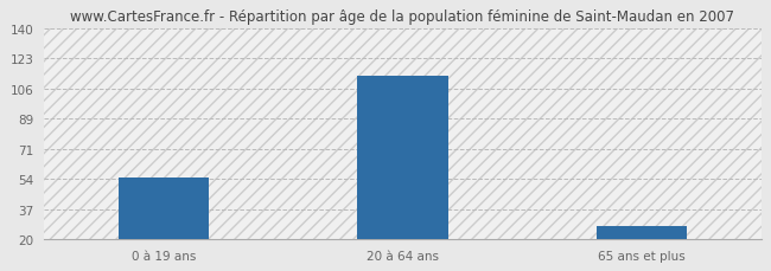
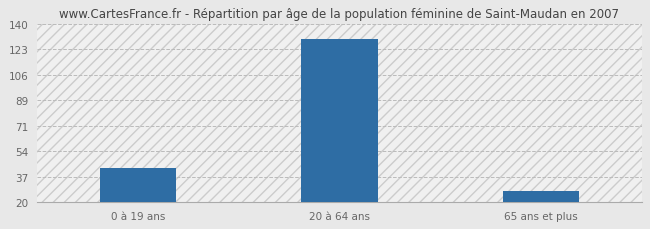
0 à 19 ans: 55 -> 43
20 à 64 ans: 113 -> 130
